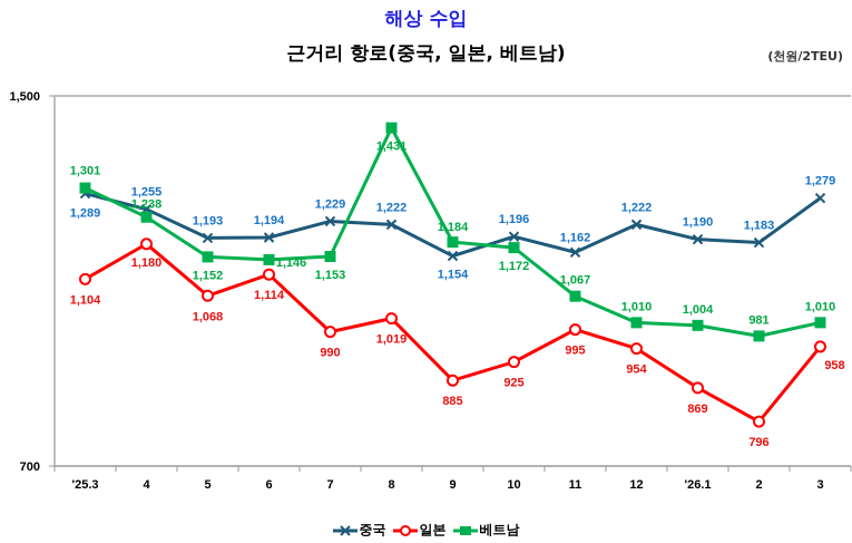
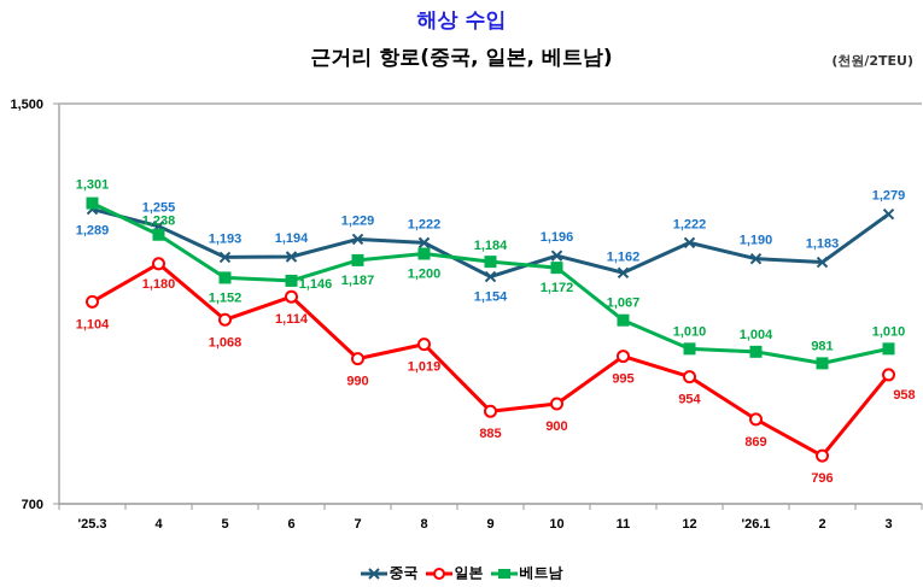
베트남/7: 1,153 -> 1,187
베트남/8: 1,431 -> 1,200
일본/10: 925 -> 900
